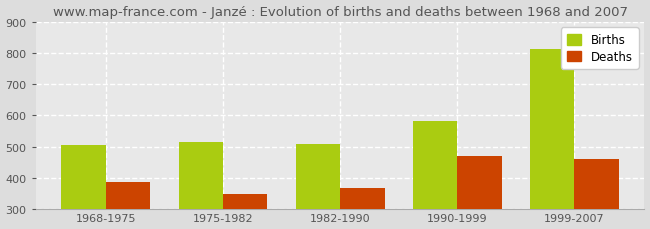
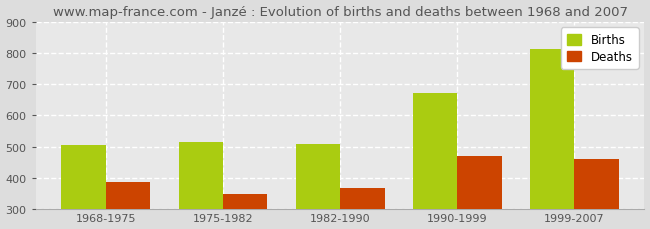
Births/1990-1999: 582 -> 670
